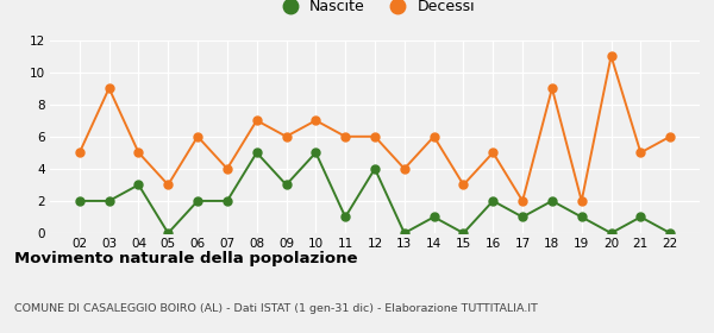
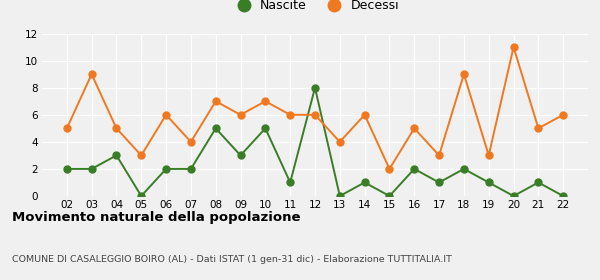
Nascite/12: 4 -> 8
Decessi/15: 3 -> 2
Decessi/17: 2 -> 3
Decessi/19: 2 -> 3
